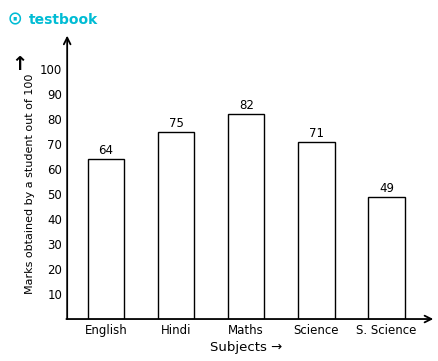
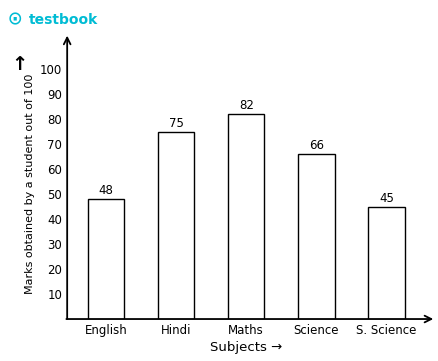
English: 64 -> 48
Science: 71 -> 66
S. Science: 49 -> 45
